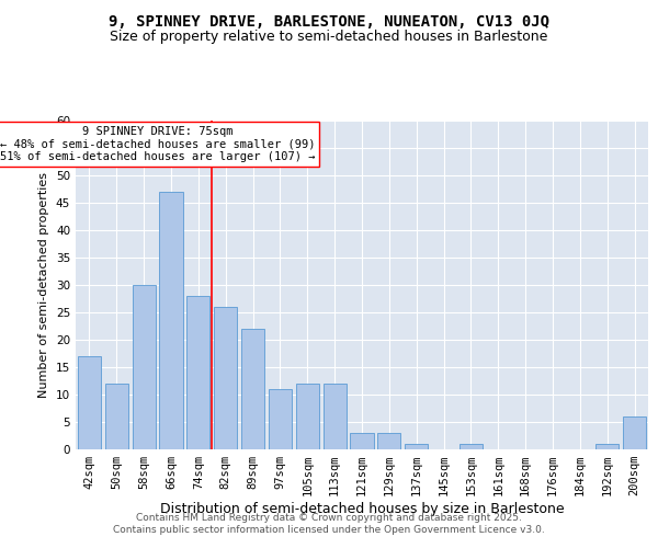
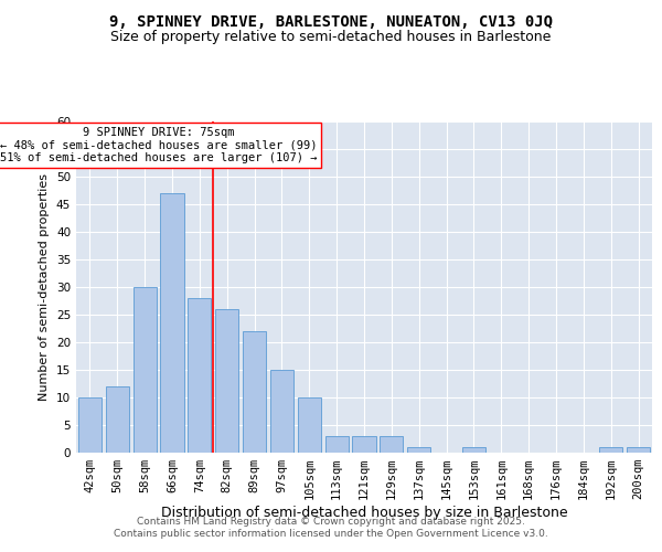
42sqm: 17 -> 10
97sqm: 11 -> 15
105sqm: 12 -> 10
113sqm: 12 -> 3
200sqm: 6 -> 1
